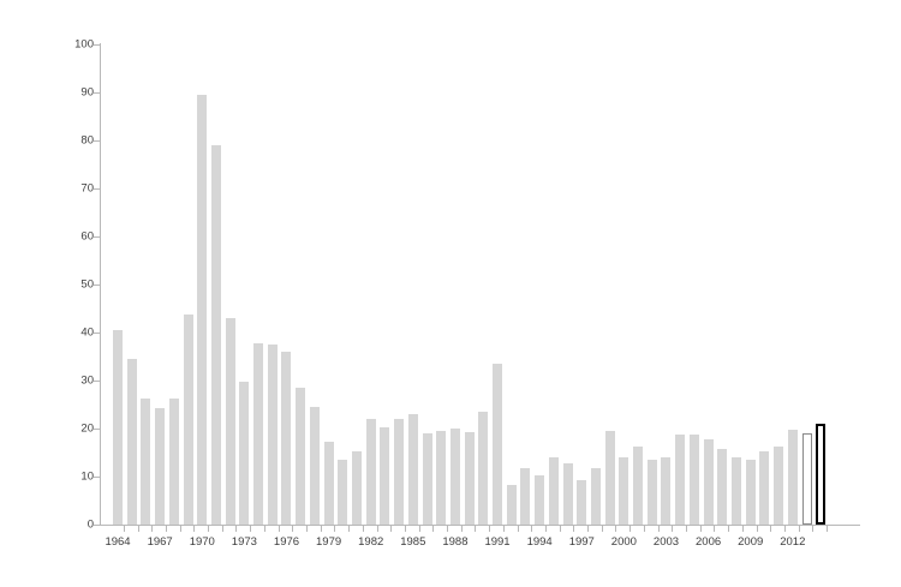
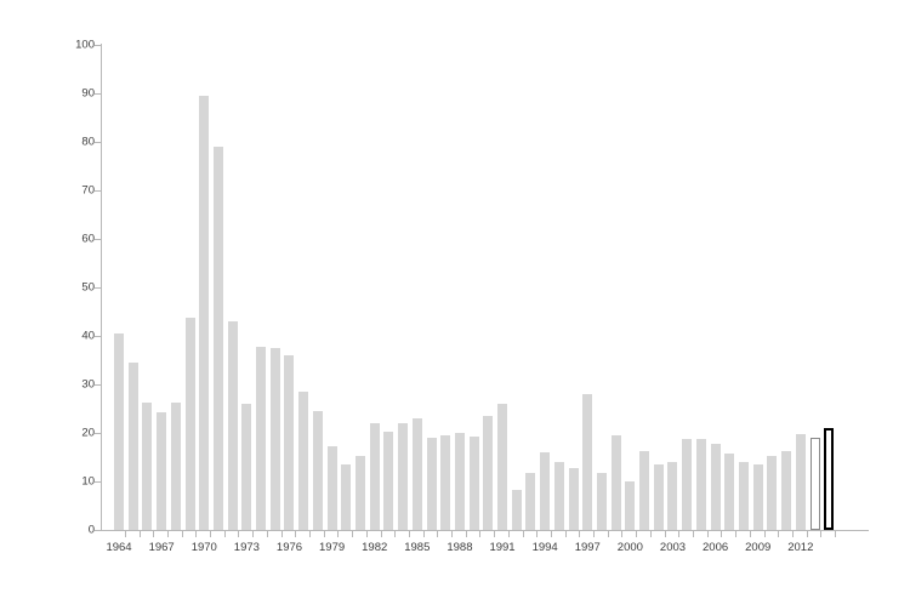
1973: 30 -> 26
1991: 33 -> 26
1994: 10 -> 16
1997: 9 -> 28
2000: 14 -> 10
